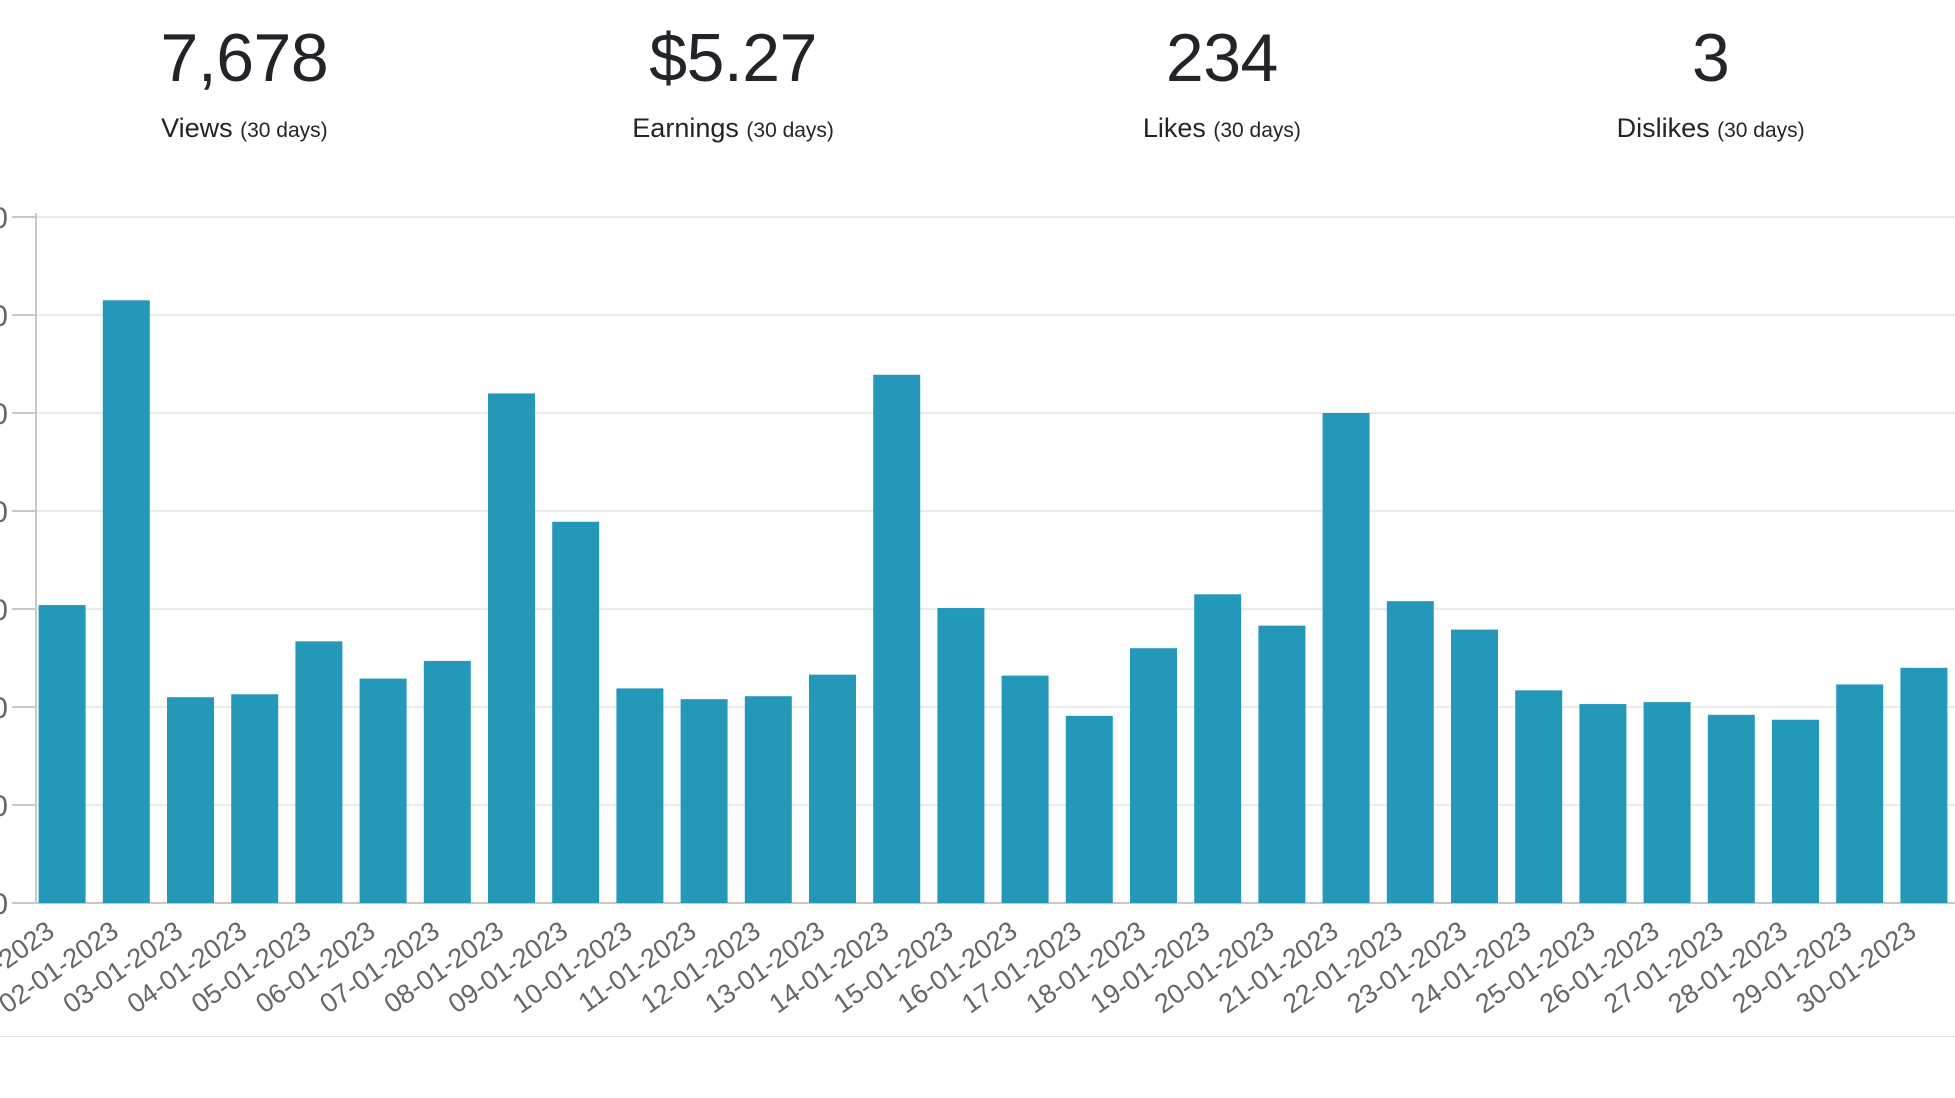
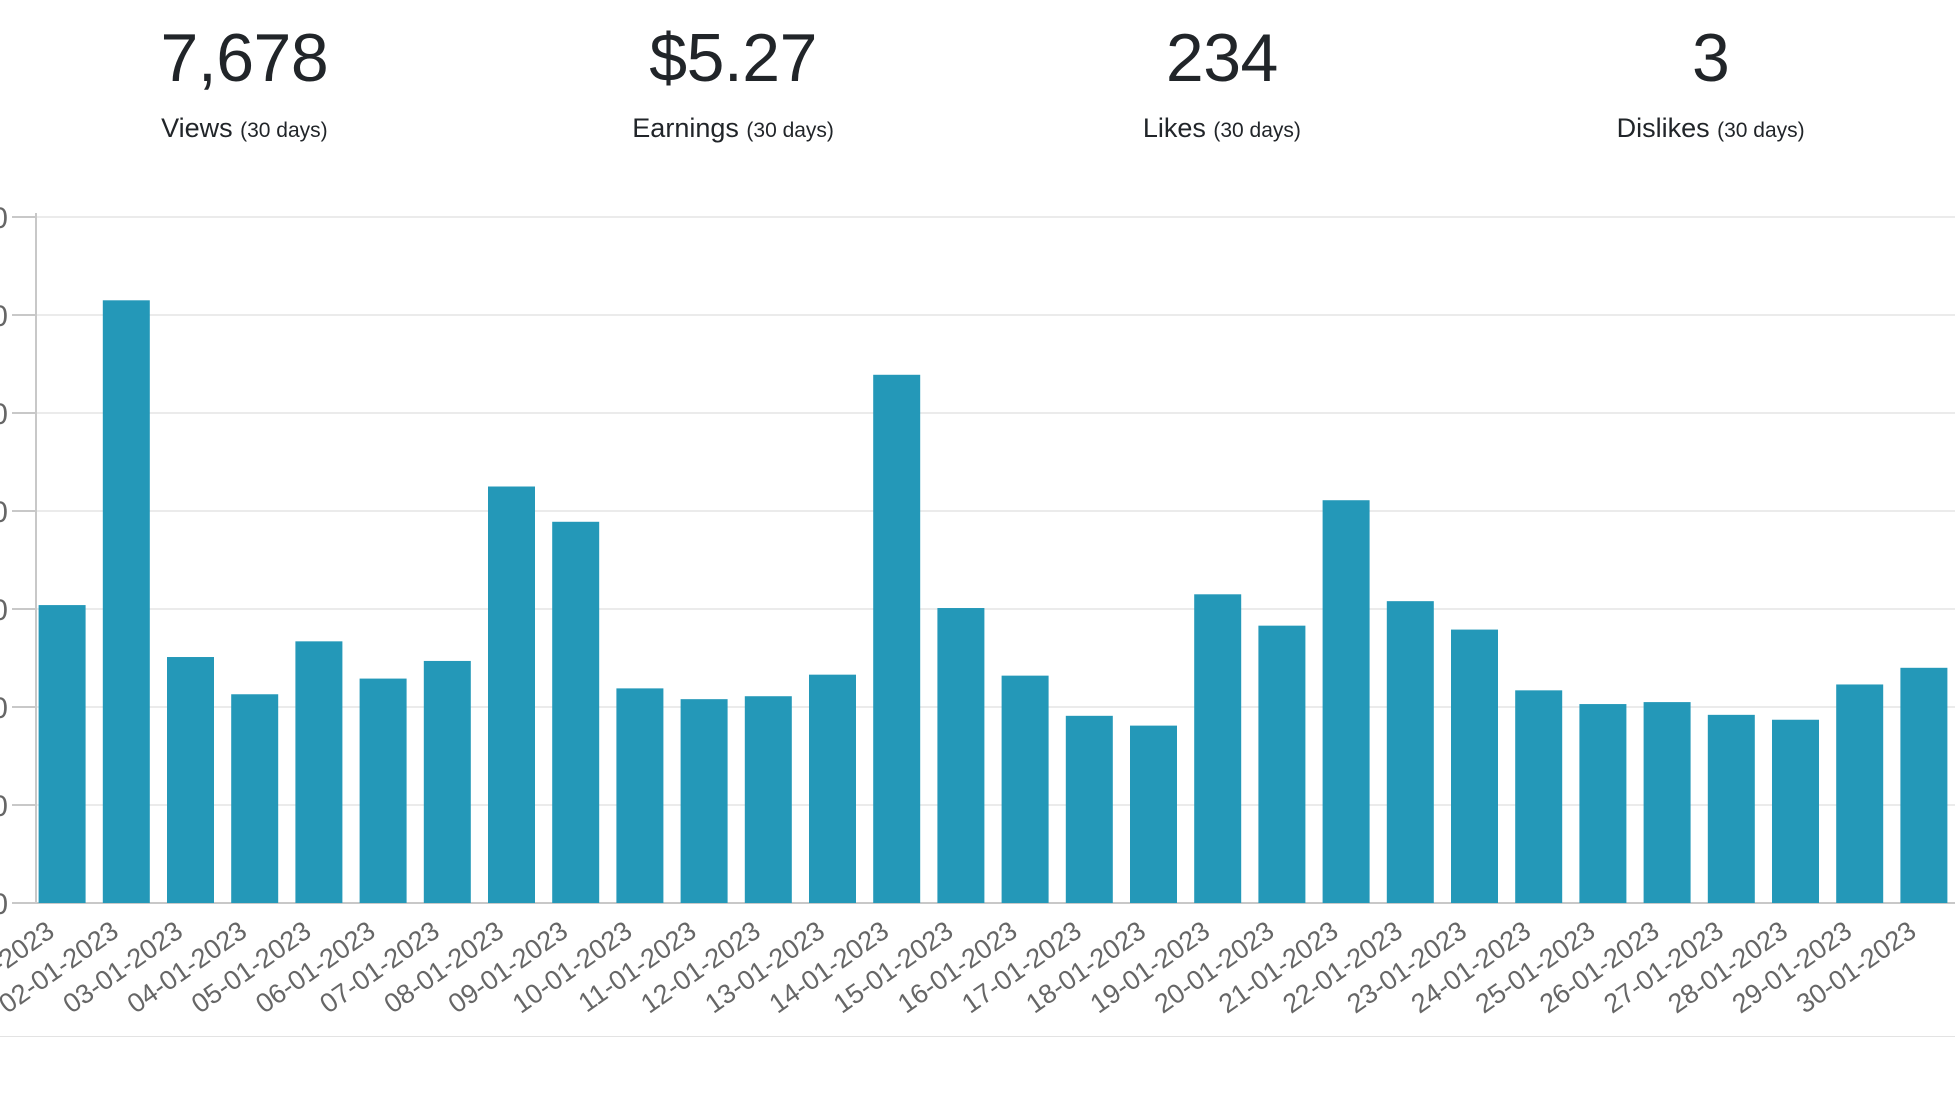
03-01-2023: 210 -> 250
08-01-2023: 520 -> 420
18-01-2023: 260 -> 180
21-01-2023: 500 -> 410
